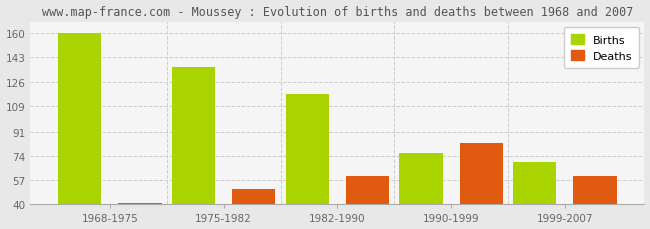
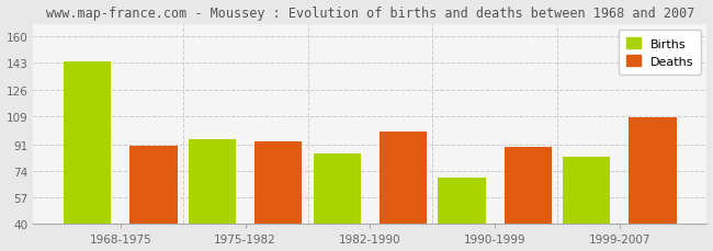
Births/1968-1975: 160 -> 144
Deaths/1968-1975: 41 -> 90
Births/1975-1982: 136 -> 94
Deaths/1975-1982: 51 -> 93
Births/1982-1990: 117 -> 85
Deaths/1982-1990: 60 -> 99
Births/1990-1999: 76 -> 70
Deaths/1990-1999: 83 -> 89
Births/1999-2007: 70 -> 83
Deaths/1999-2007: 60 -> 108
